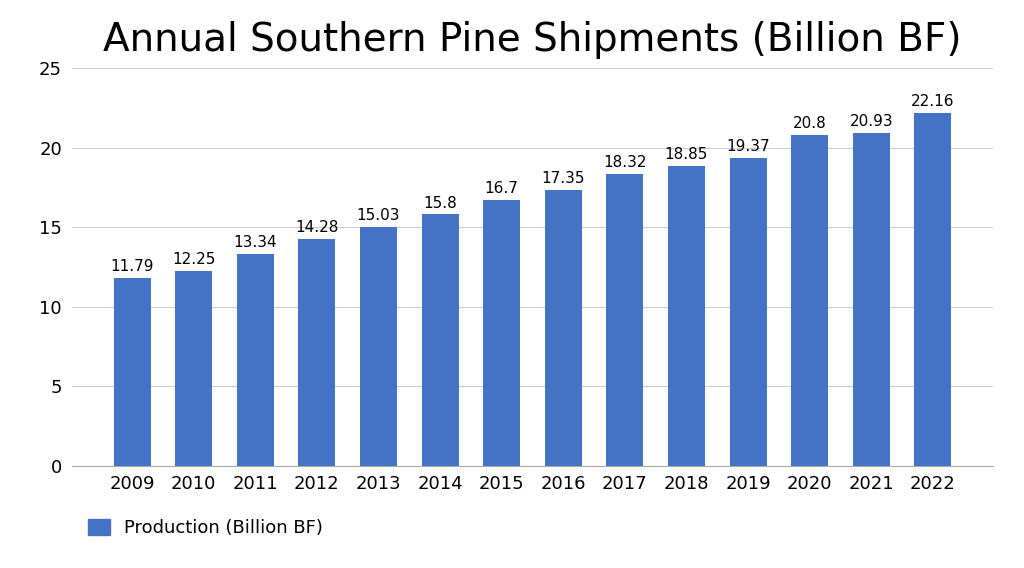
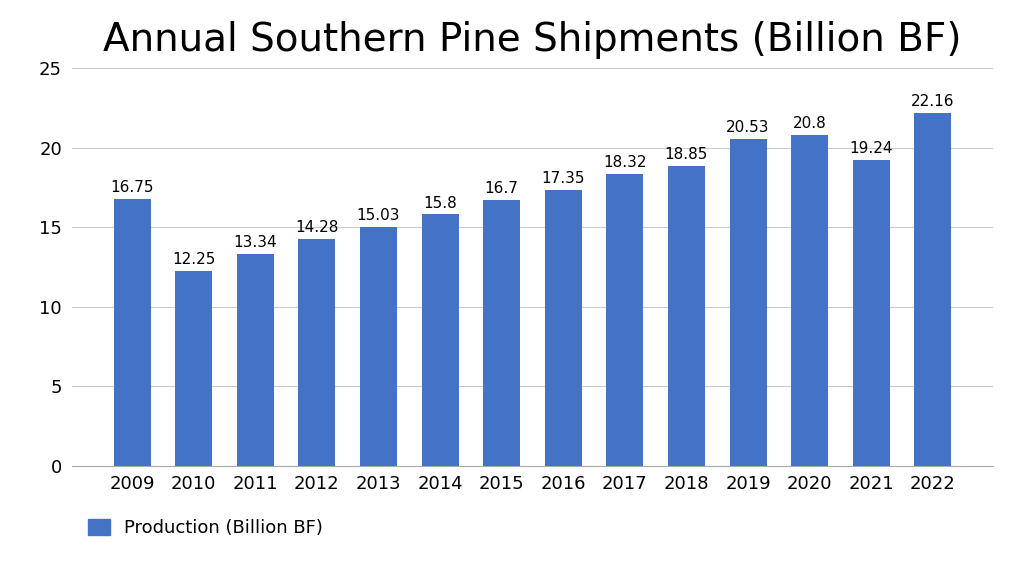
2009: 11.79 -> 16.75
2019: 19.37 -> 20.53
2021: 20.93 -> 19.24
